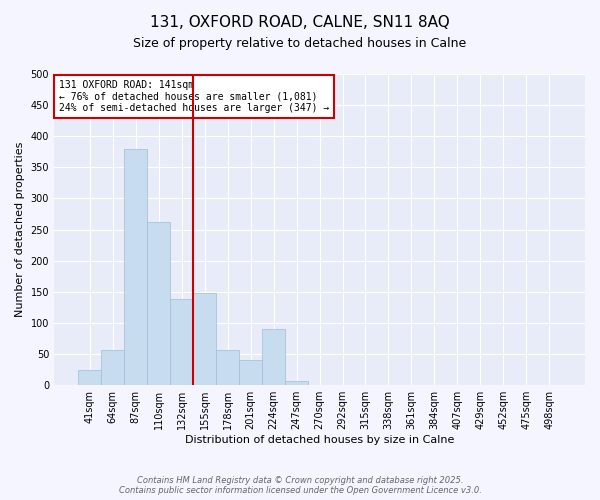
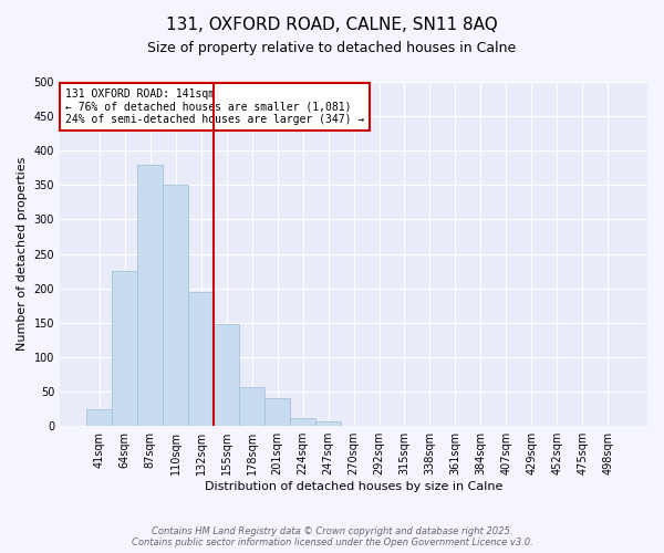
64sqm: 56 -> 225
110sqm: 262 -> 350
132sqm: 138 -> 195
224sqm: 90 -> 12
